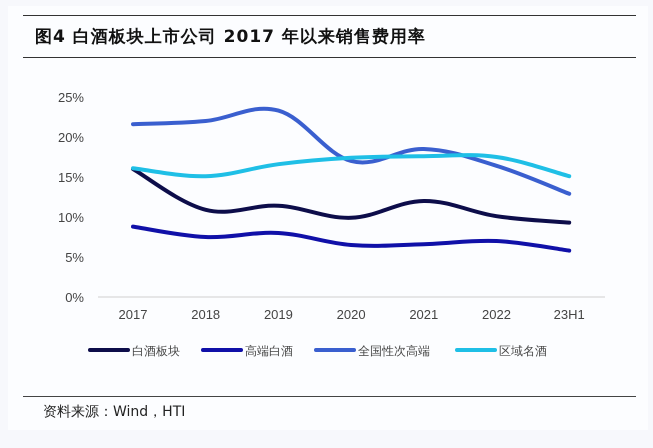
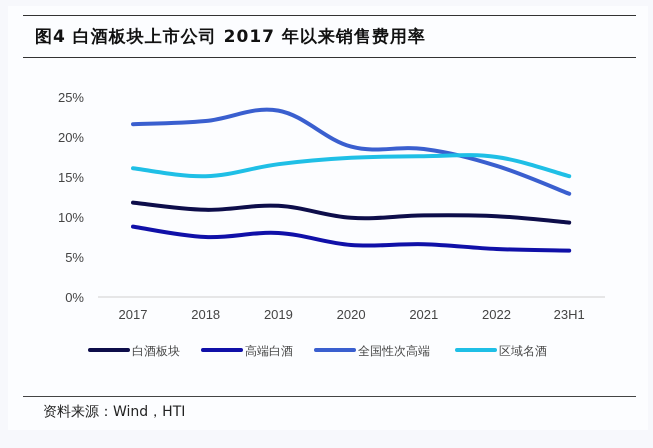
白酒板块/2017: 16% -> 12%
全国性次高端/2020: 17% -> 19%
白酒板块/2021: 12% -> 10%
高端白酒/2022: 7% -> 6%
